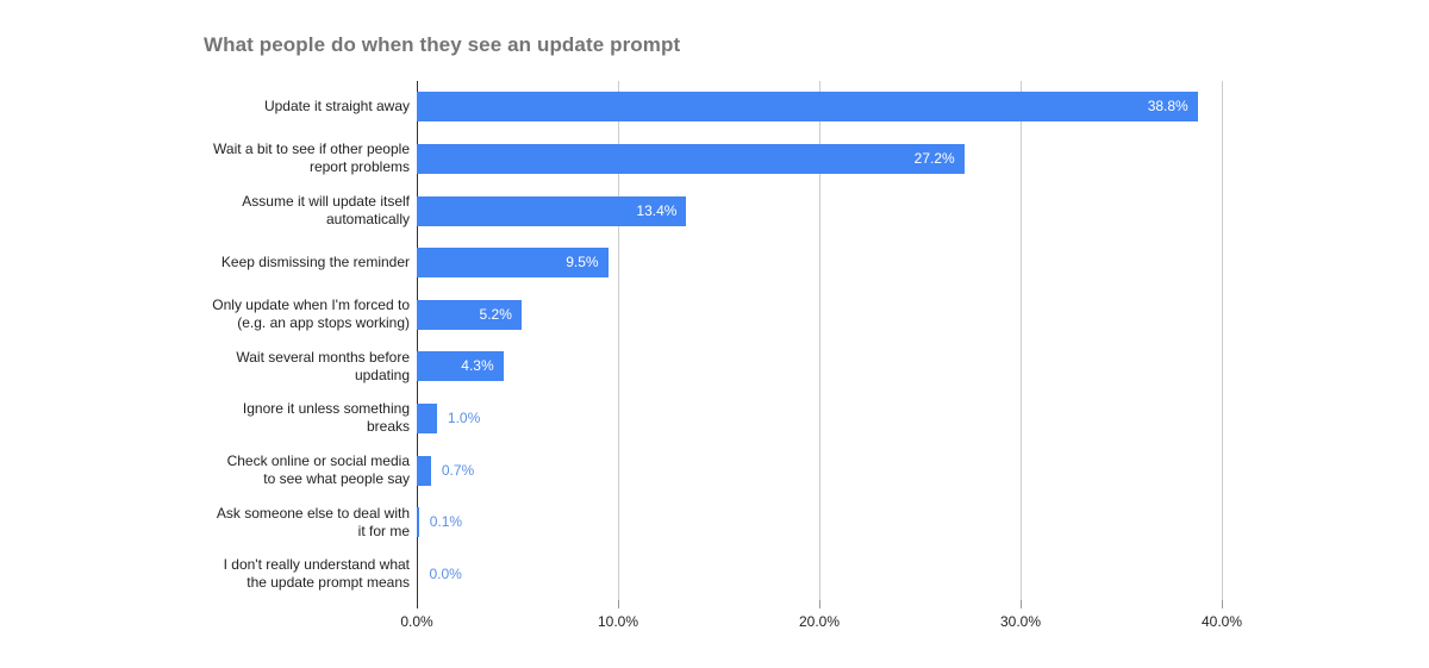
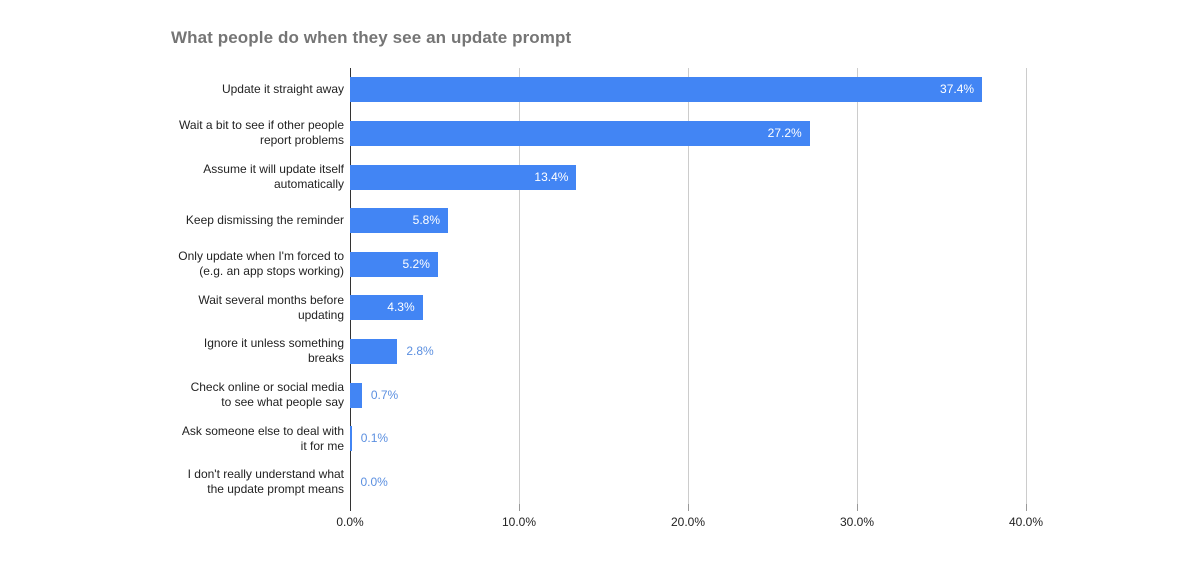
Update it straight away: 38.8% -> 37.4%
Keep dismissing the reminder: 9.5% -> 5.8%
Ignore it unless something breaks: 1.0% -> 2.8%
